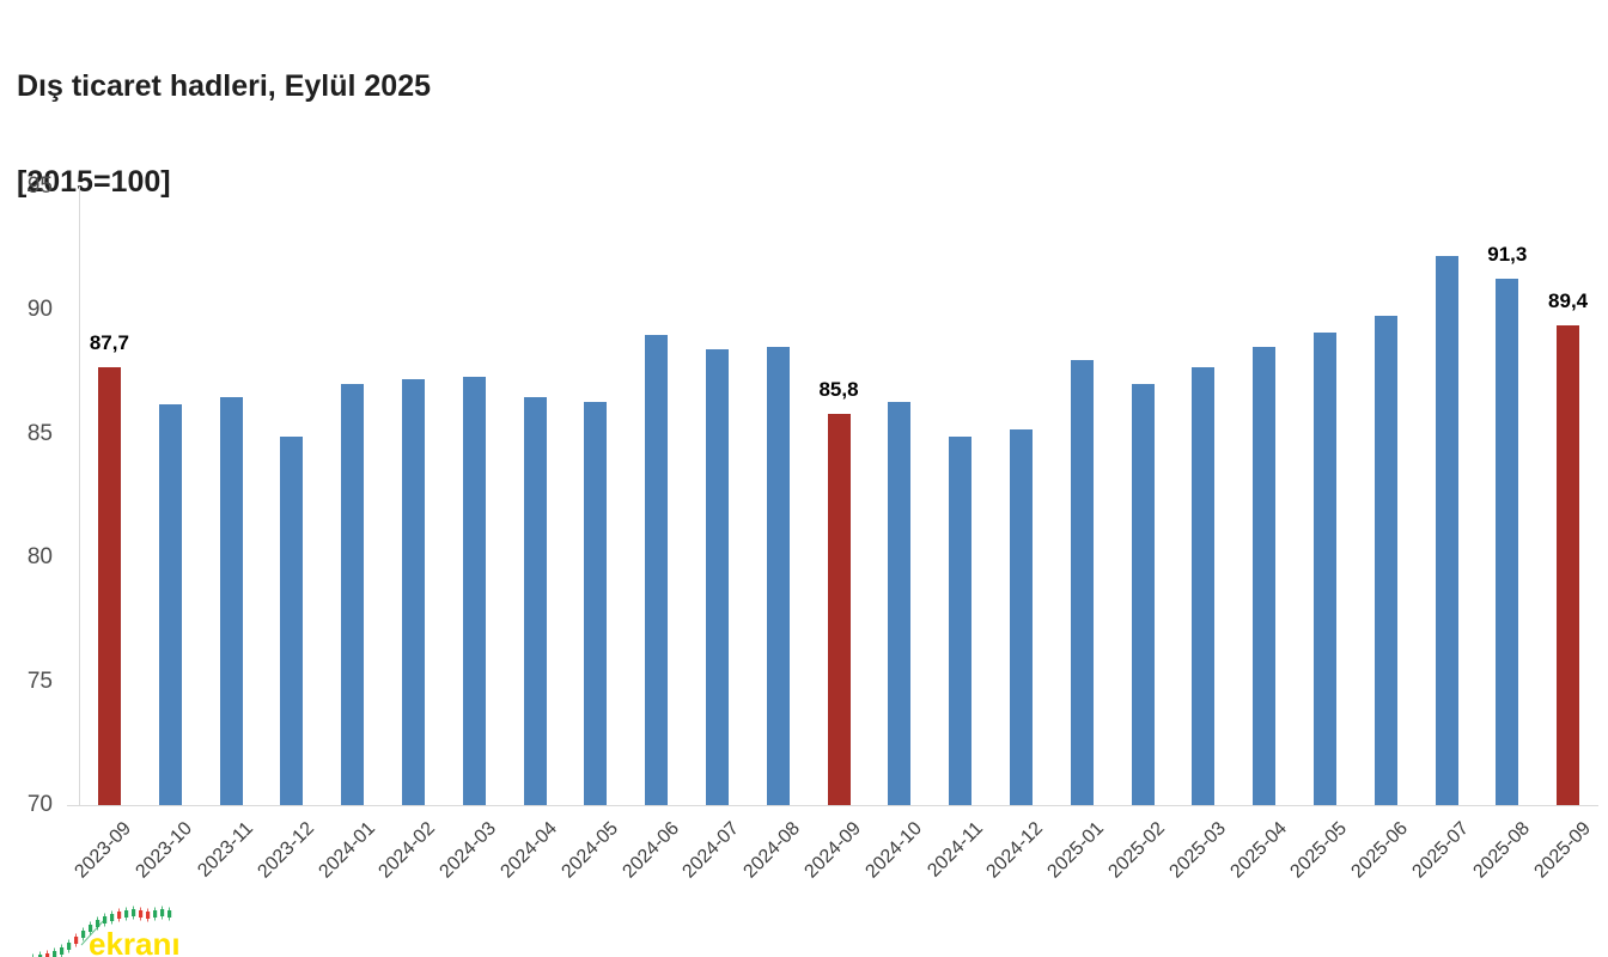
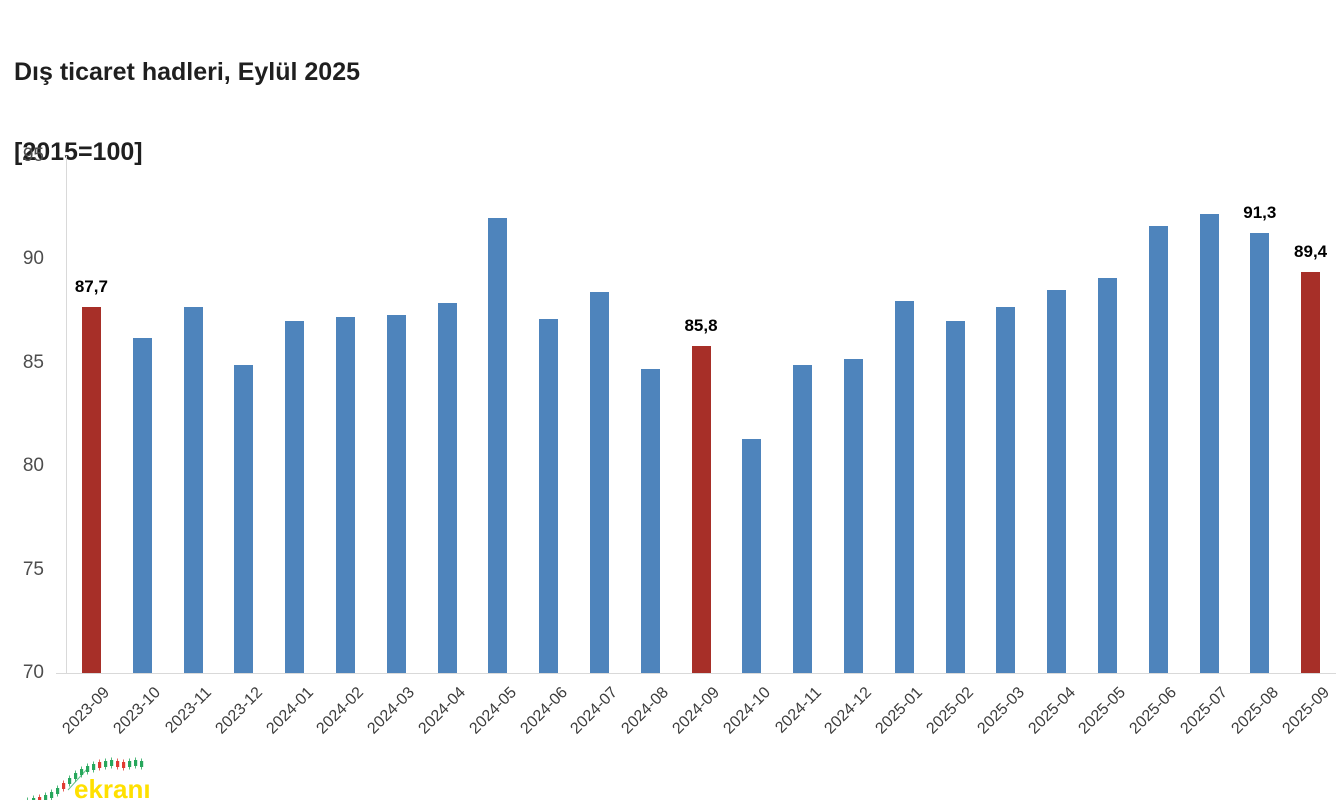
2023-11: 86.5 -> 87.7
2024-04: 86.5 -> 87.9
2024-05: 86.3 -> 92.0
2024-06: 89.0 -> 87.1
2024-08: 88.5 -> 84.7
2024-10: 86.3 -> 81.3
2025-06: 89.8 -> 91.6
